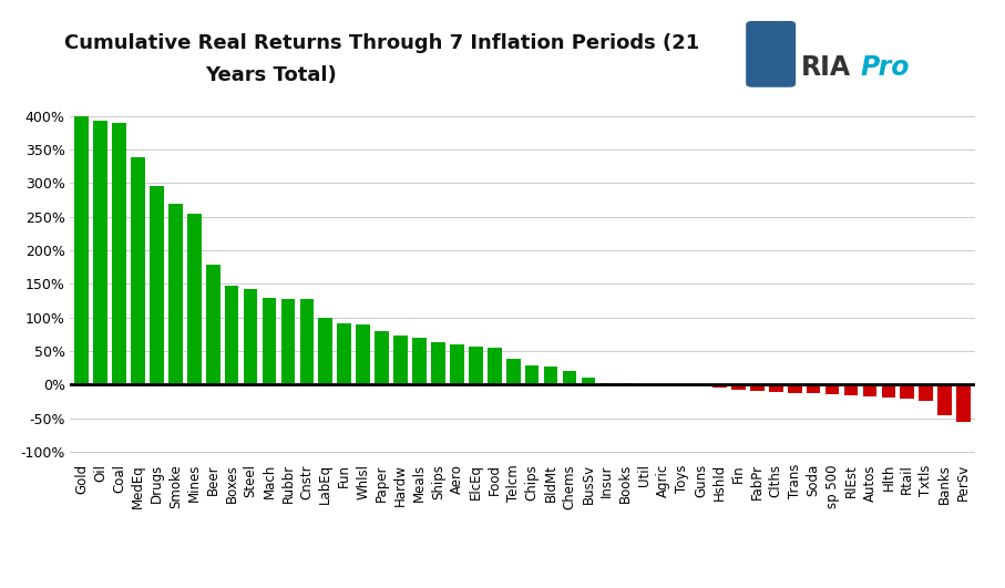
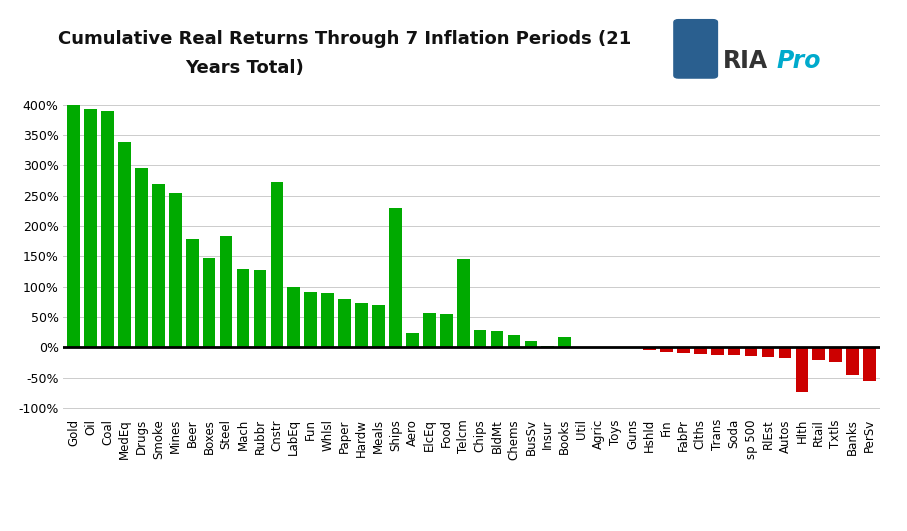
Steel: 143% -> 184%
Cnstr: 127% -> 272%
Ships: 63% -> 230%
Aero: 60% -> 24%
Telcm: 38% -> 146%
Books: 2% -> 18%
Hlth: -19% -> -74%
